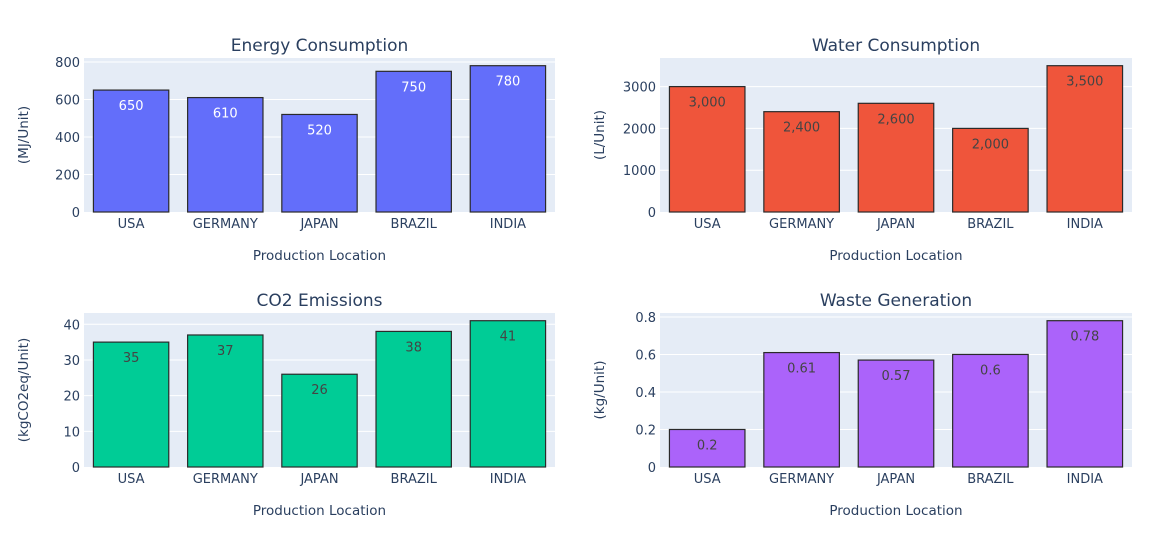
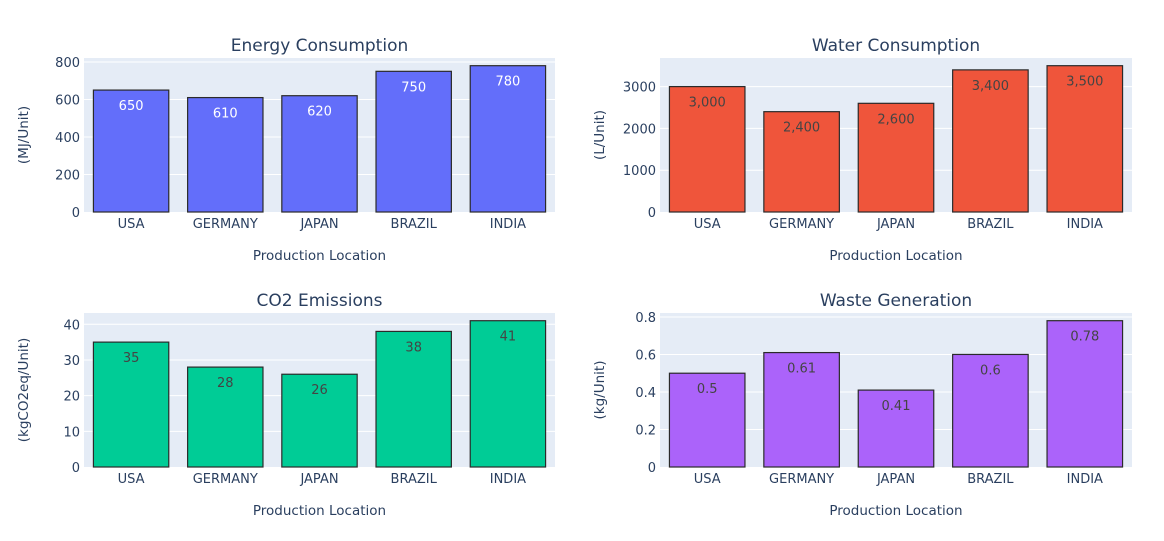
Energy Consumption/JAPAN: 520 -> 620
Water Consumption/BRAZIL: 2,000 -> 3,400
CO2 Emissions/GERMANY: 37 -> 28
Waste Generation/USA: 0.2 -> 0.5
Waste Generation/JAPAN: 0.57 -> 0.41
